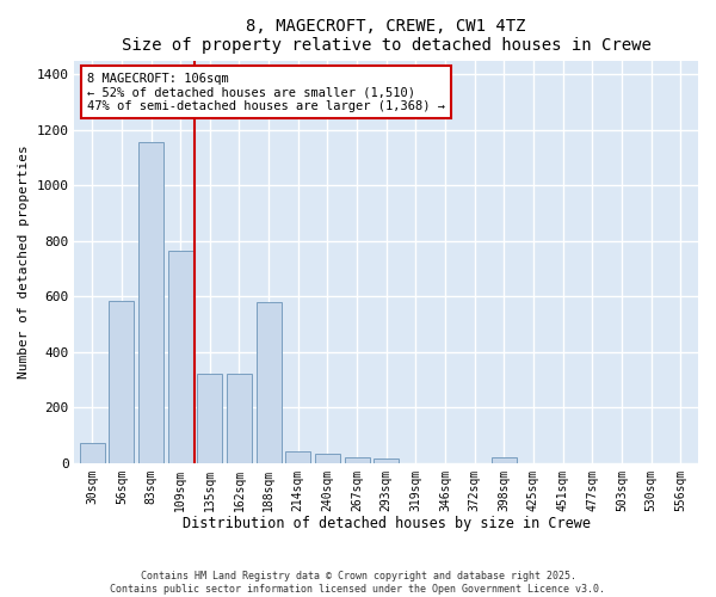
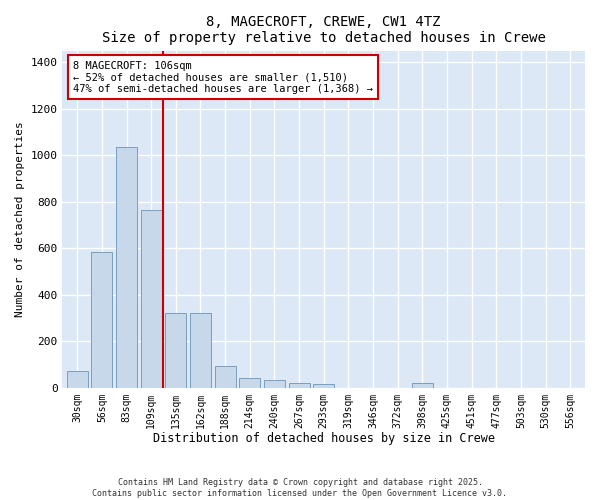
83sqm: 1155 -> 1035
188sqm: 580 -> 95
